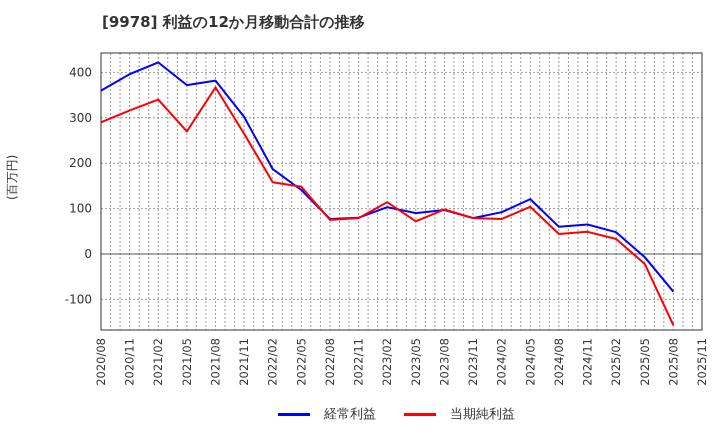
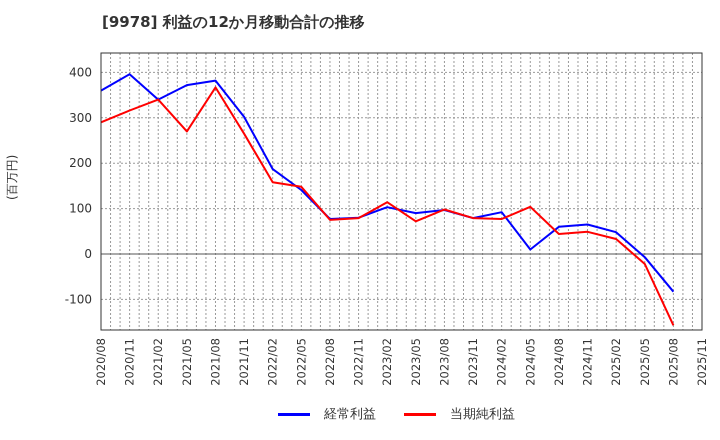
経常利益/2021/02: 420 -> 340
経常利益/2024/05: 120 -> 10
